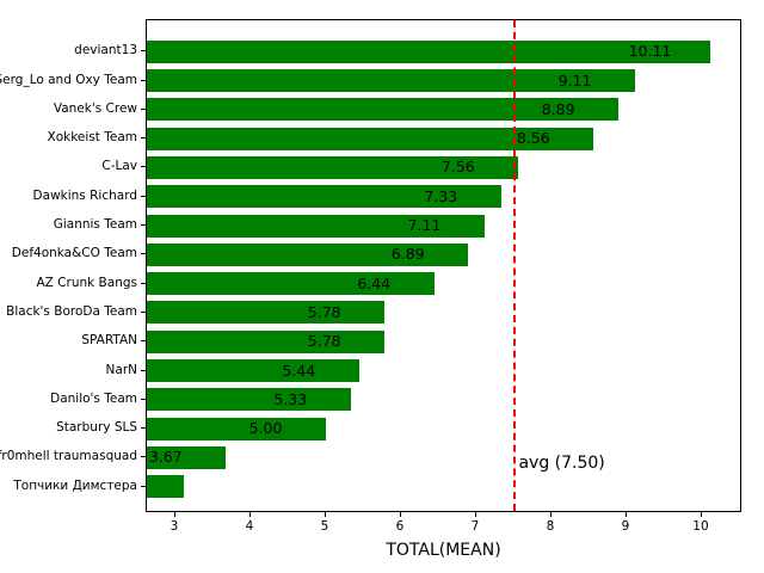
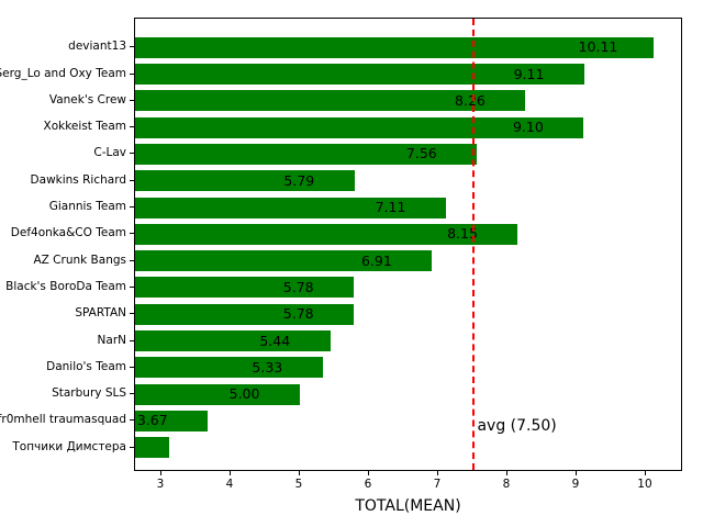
Vanek's Crew: 8.89 -> 8.26
Xokkeist Team: 8.56 -> 9.10
Dawkins Richard: 7.33 -> 5.79
Def4onka&CO Team: 6.89 -> 8.15
AZ Crunk Bangs: 6.44 -> 6.91
